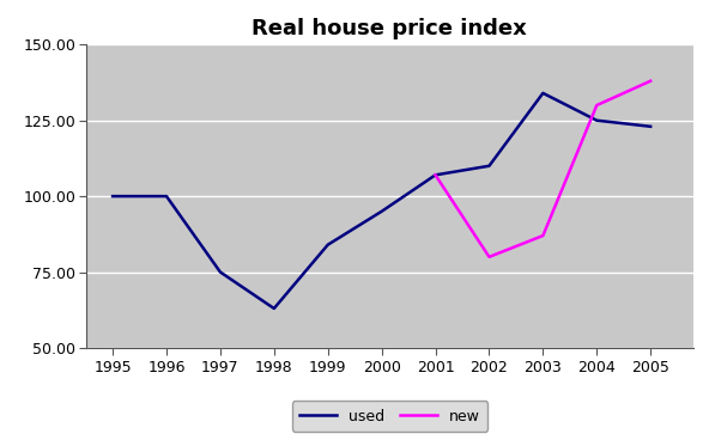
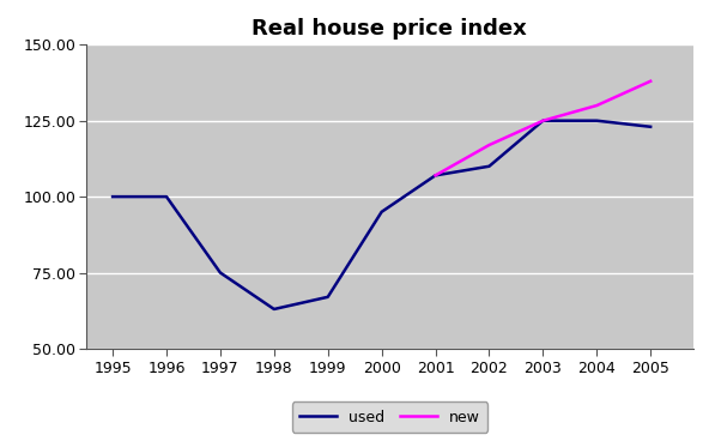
used/1999: 84 -> 67
new/2002: 80 -> 117
used/2003: 134 -> 125
new/2003: 87 -> 125
